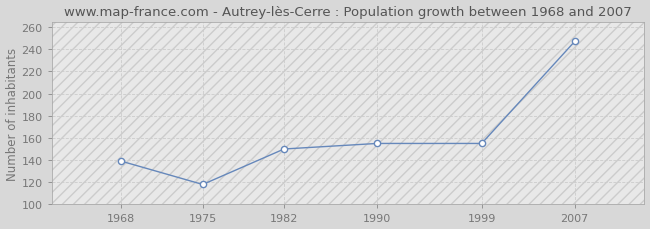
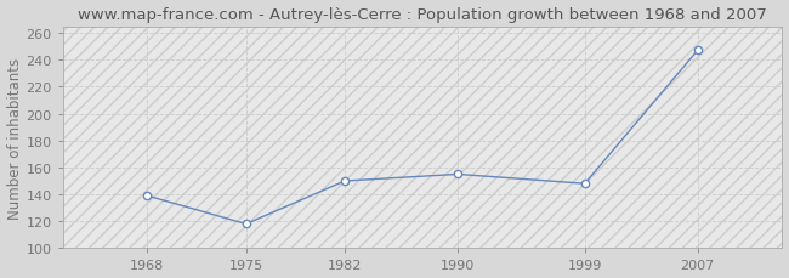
1999: 155 -> 148
